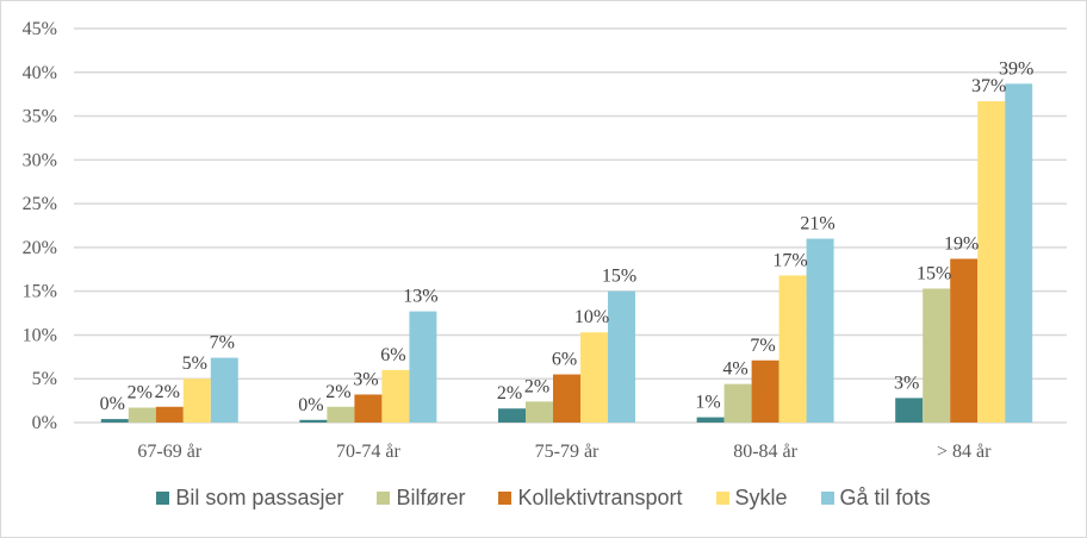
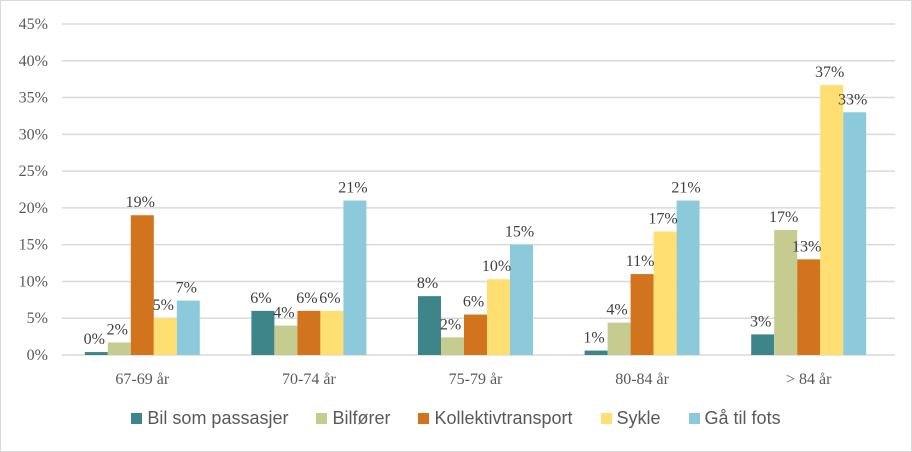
Kollektivtransport/67-69 år: 2% -> 19%
Bil som passasjer/70-74 år: 0% -> 6%
Bilfører/70-74 år: 2% -> 4%
Kollektivtransport/70-74 år: 3% -> 6%
Gå til fots/70-74 år: 13% -> 21%
Bil som passasjer/75-79 år: 2% -> 8%
Kollektivtransport/80-84 år: 7% -> 11%
Bilfører/> 84 år: 15% -> 17%
Kollektivtransport/> 84 år: 19% -> 13%
Gå til fots/> 84 år: 39% -> 33%
